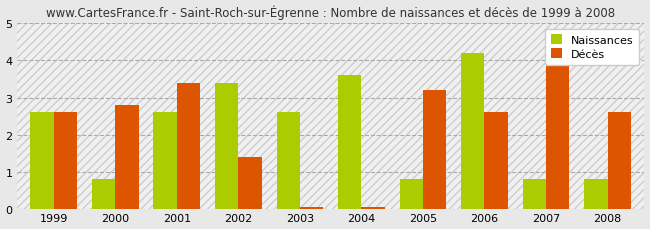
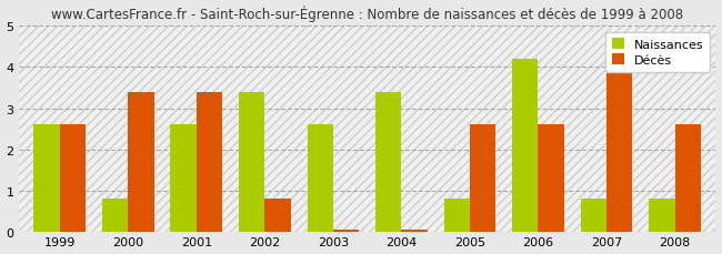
Décès/2000: 2.80 -> 3.40
Décès/2002: 1.40 -> 0.80
Naissances/2004: 3.6 -> 3.4
Décès/2005: 3.20 -> 2.60
